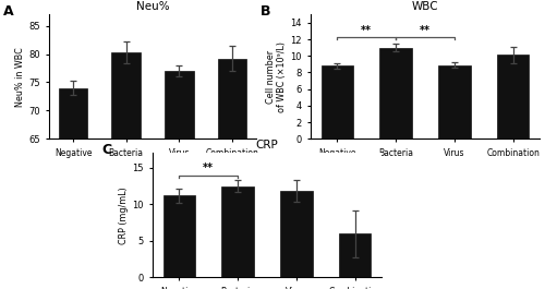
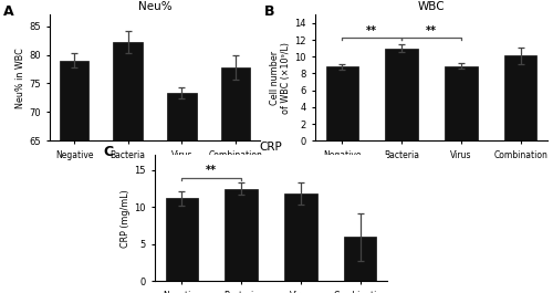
Neu%/Negative: 74.0 -> 79.0
Neu%/Bacteria: 80.3 -> 82.2
Neu%/Virus: 77.0 -> 73.4
Neu%/Combination: 79.2 -> 77.8
